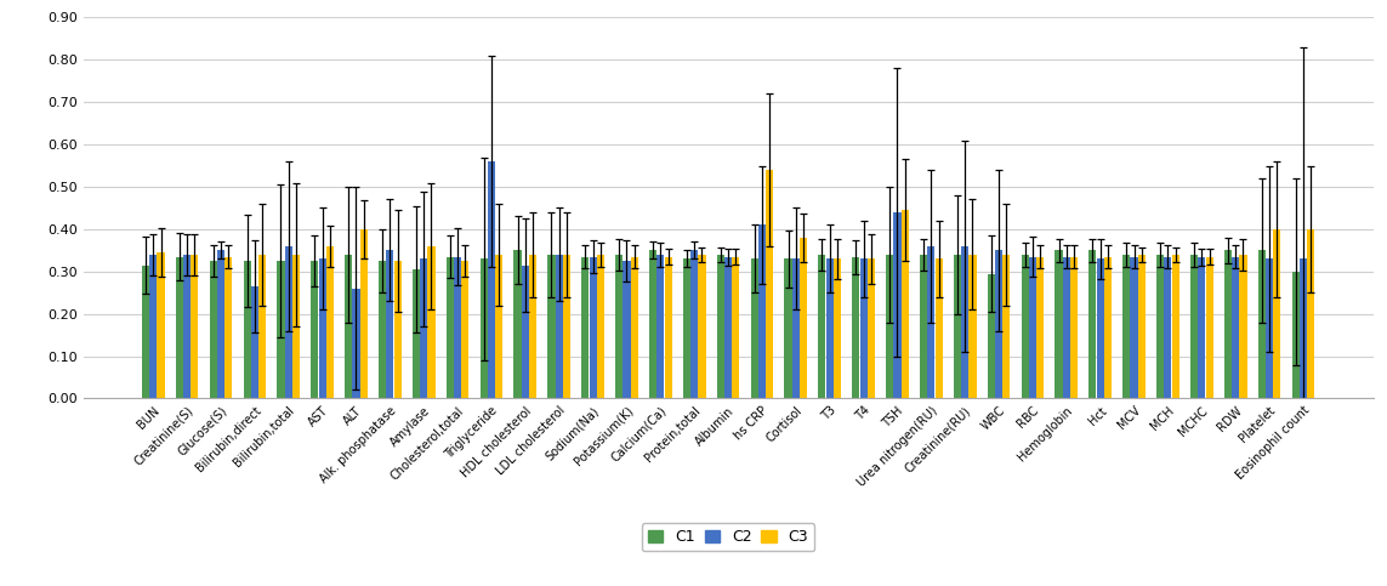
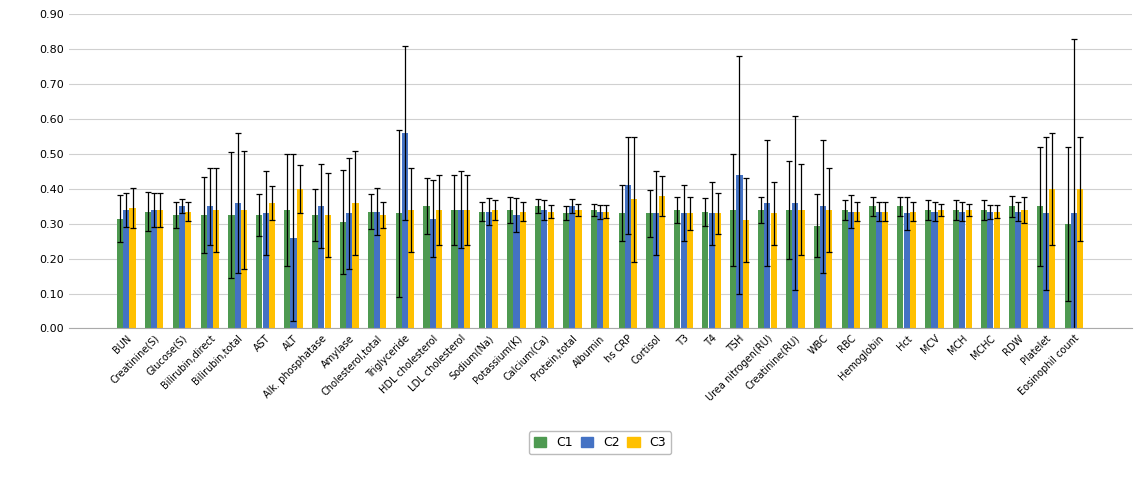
C2/Bilirubin,direct: 0.265 -> 0.350
C3/hs CRP: 0.540 -> 0.370
C3/TSH: 0.445 -> 0.310
